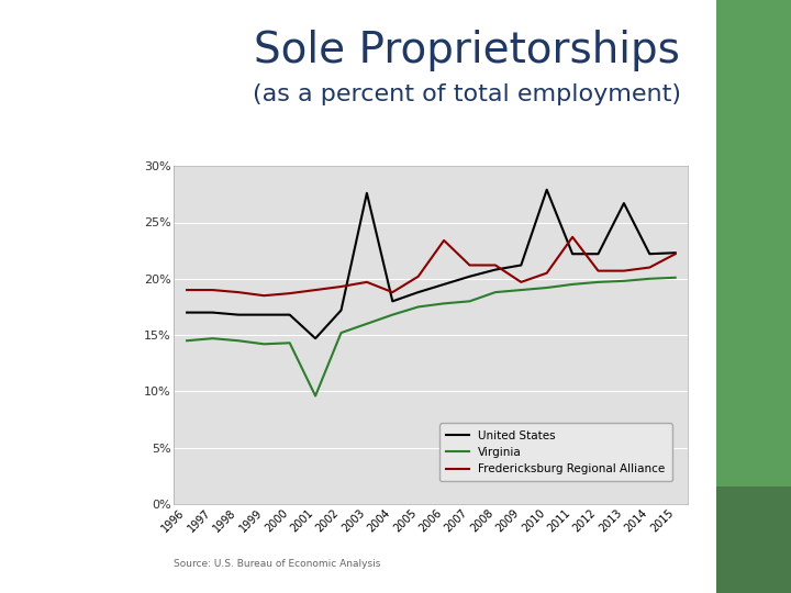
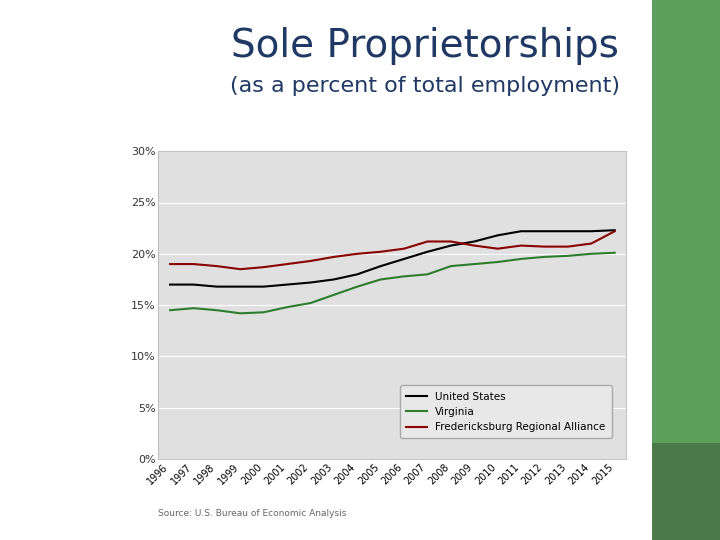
United States/2001: 14.7% -> 17.0%
Virginia/2001: 9.6% -> 14.8%
United States/2003: 27.6% -> 17.5%
Fredericksburg Regional Alliance/2004: 18.8% -> 20.0%
Fredericksburg Regional Alliance/2006: 23.4% -> 20.5%
Fredericksburg Regional Alliance/2009: 19.7% -> 20.8%
United States/2010: 27.9% -> 21.8%
Fredericksburg Regional Alliance/2011: 23.7% -> 20.8%
United States/2013: 26.7% -> 22.2%
